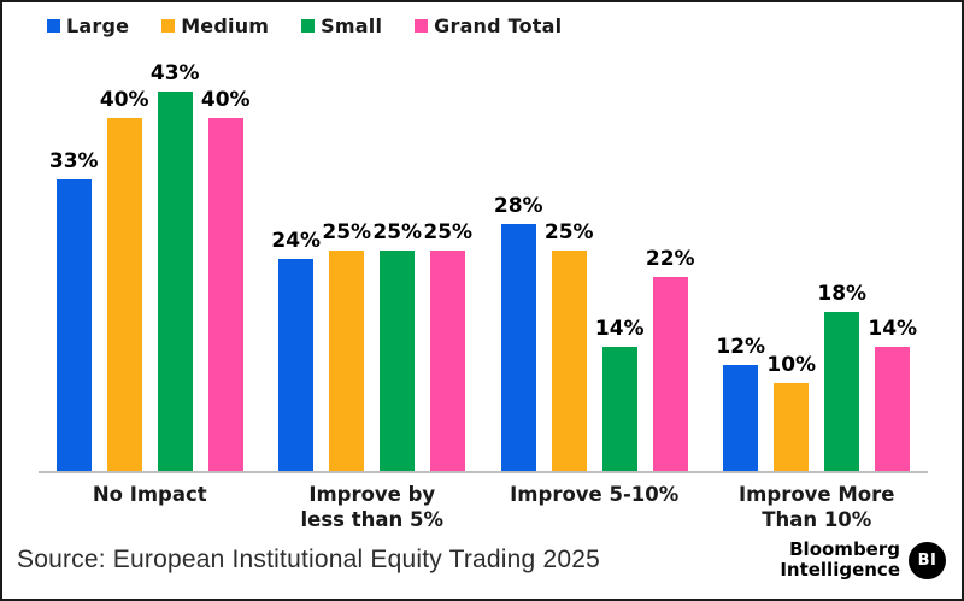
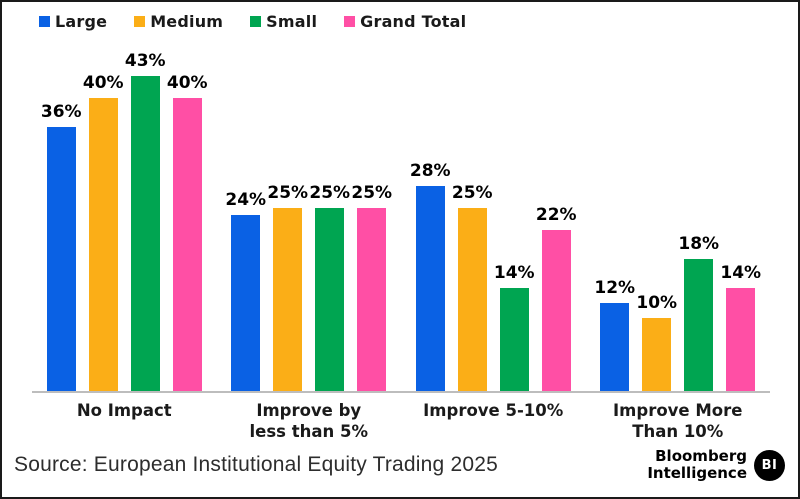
Large/No Impact: 33% -> 36%
